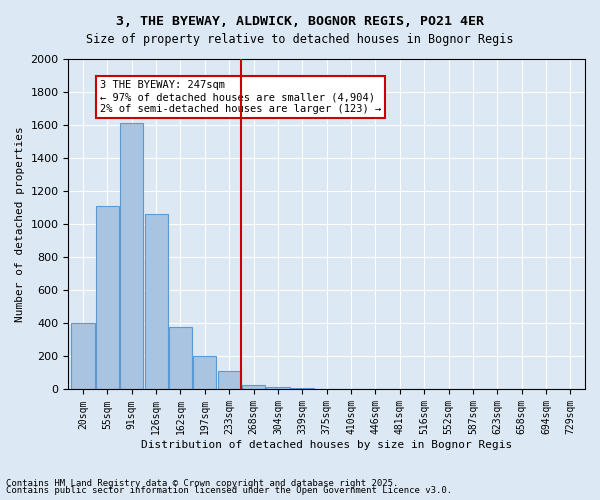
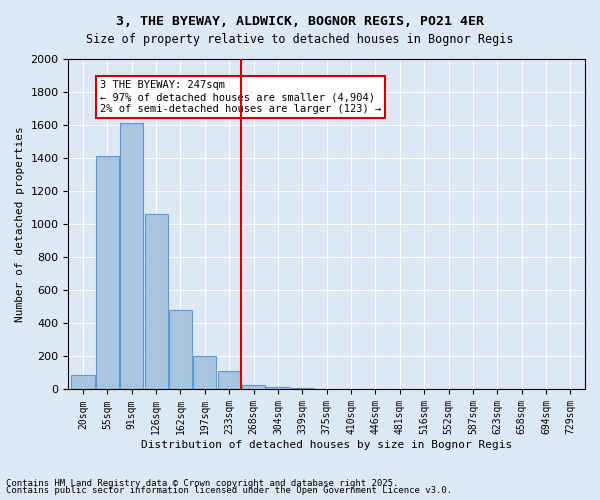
20sqm: 400 -> 90
55sqm: 1110 -> 1420
162sqm: 380 -> 480
